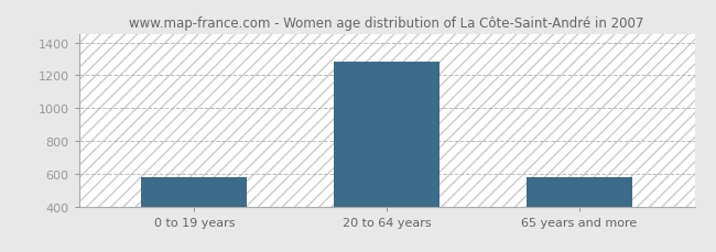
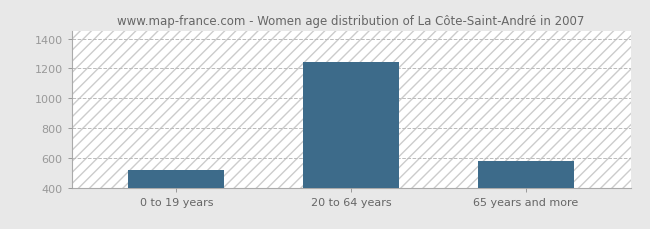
0 to 19 years: 580 -> 520
20 to 64 years: 1280 -> 1240
